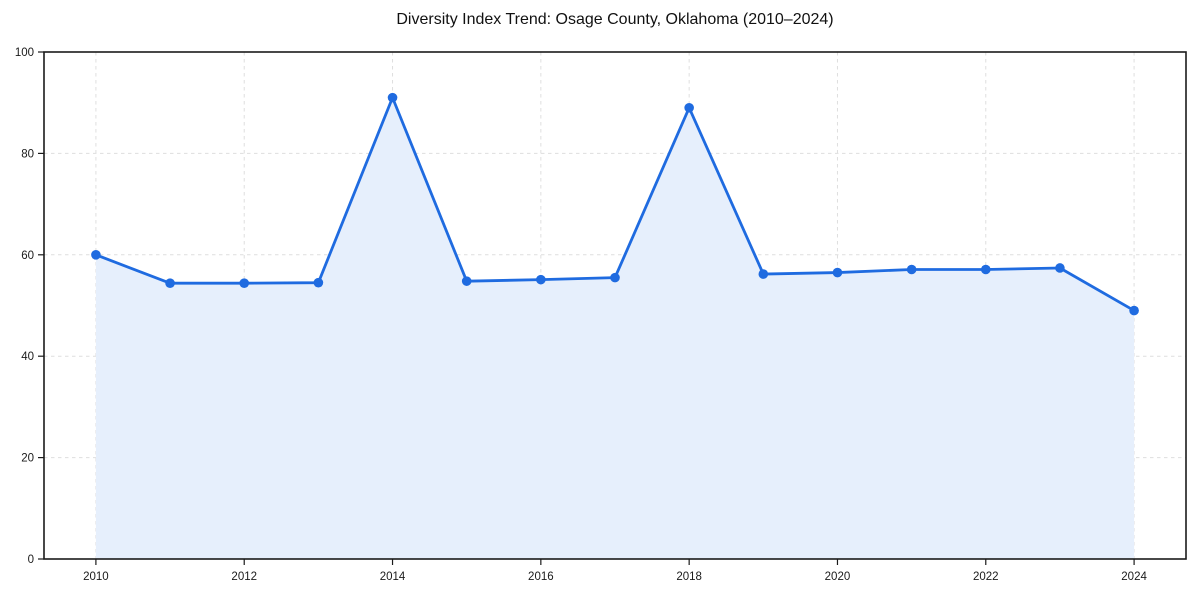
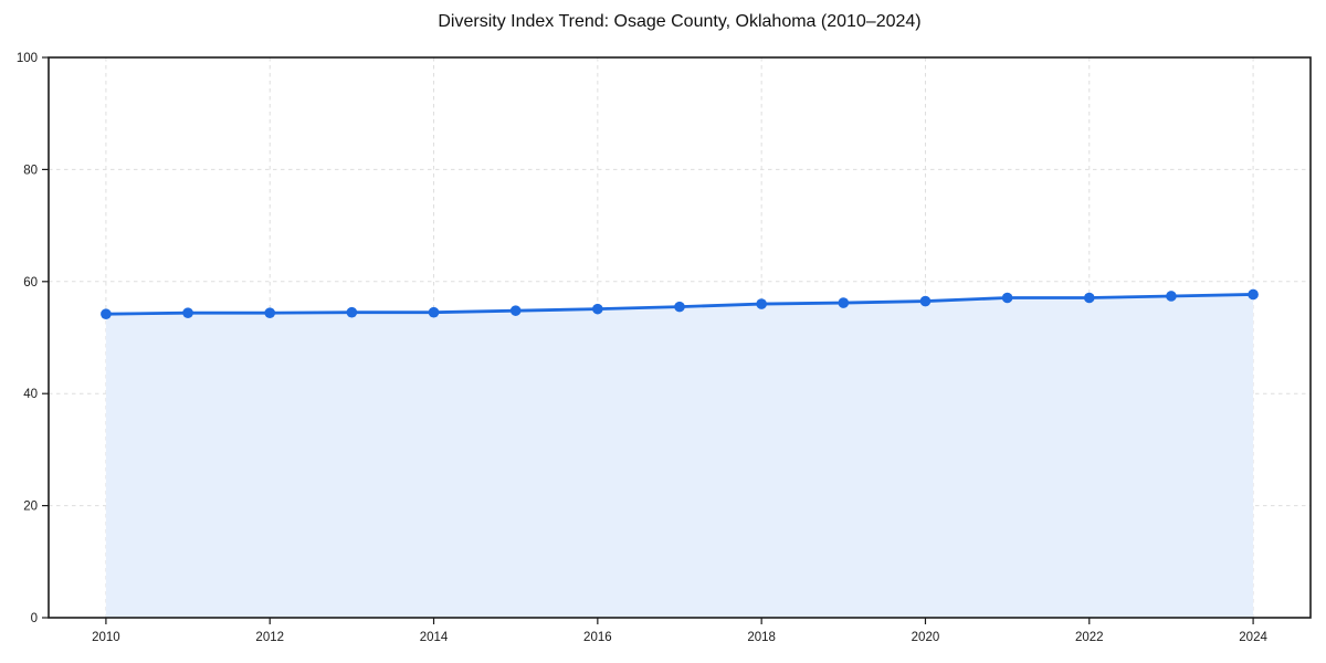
2010: 60 -> 54
2014: 91 -> 54
2018: 89 -> 56
2024: 49 -> 58
